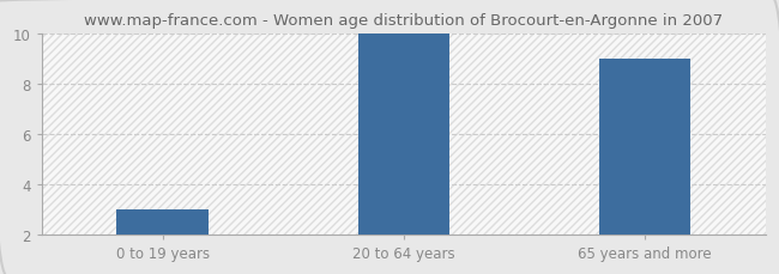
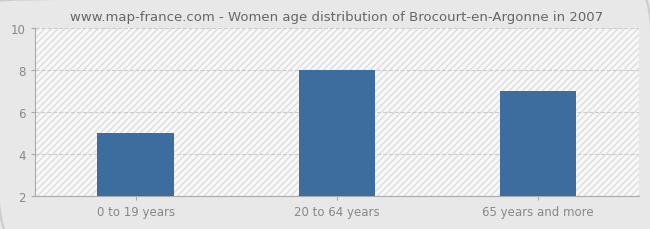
0 to 19 years: 3 -> 5
20 to 64 years: 10 -> 8
65 years and more: 9 -> 7
